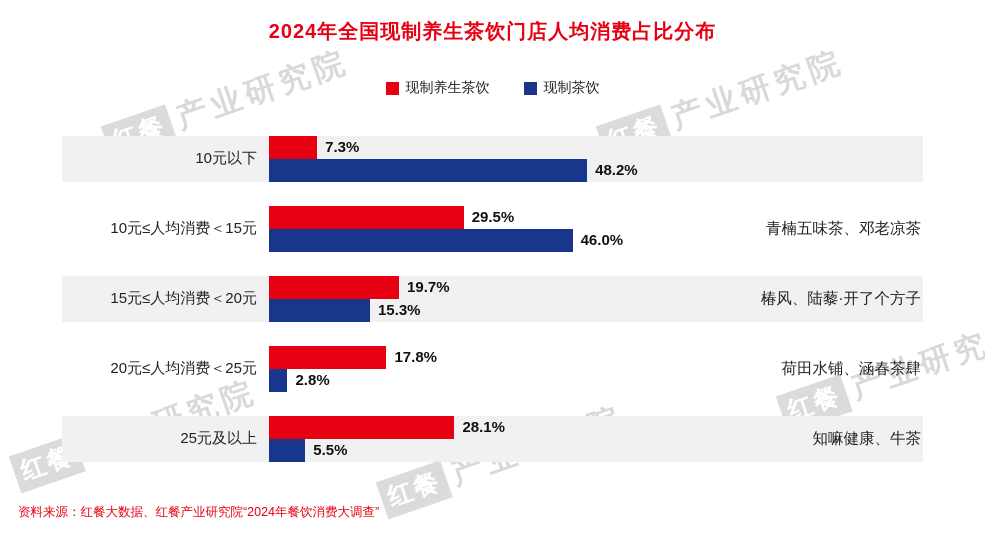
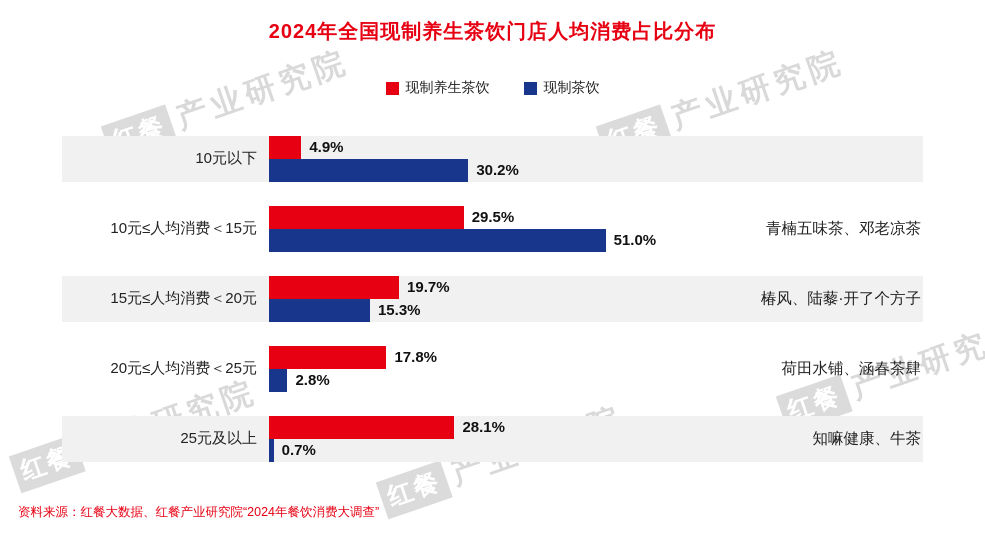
现制养生茶饮/10元以下: 7.3% -> 4.9%
现制茶饮/10元以下: 48.2% -> 30.2%
现制茶饮/10元≤人均消费＜15元: 46.0% -> 51.0%
现制茶饮/25元及以上: 5.5% -> 0.7%
